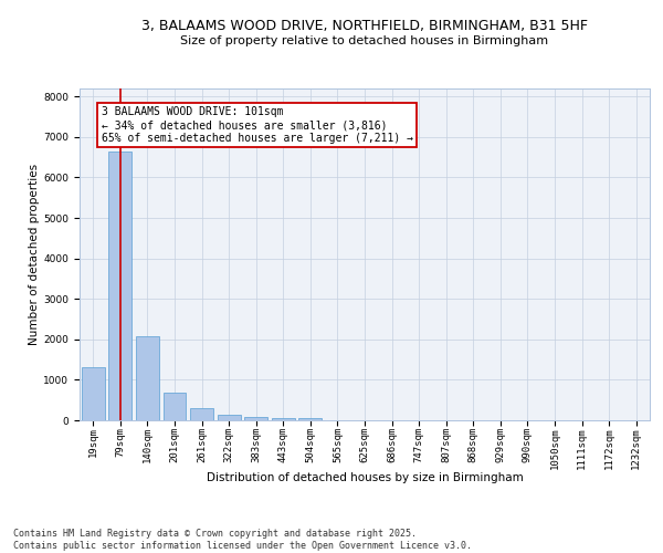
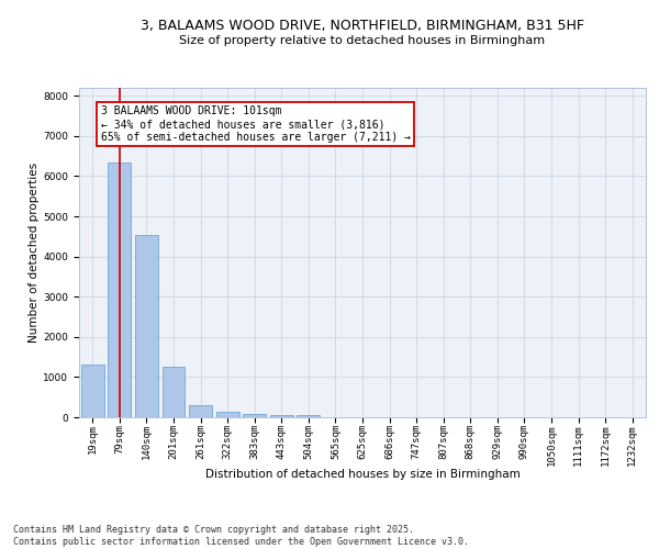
79sqm: 6630 -> 6350
140sqm: 2090 -> 4550
201sqm: 670 -> 1250
